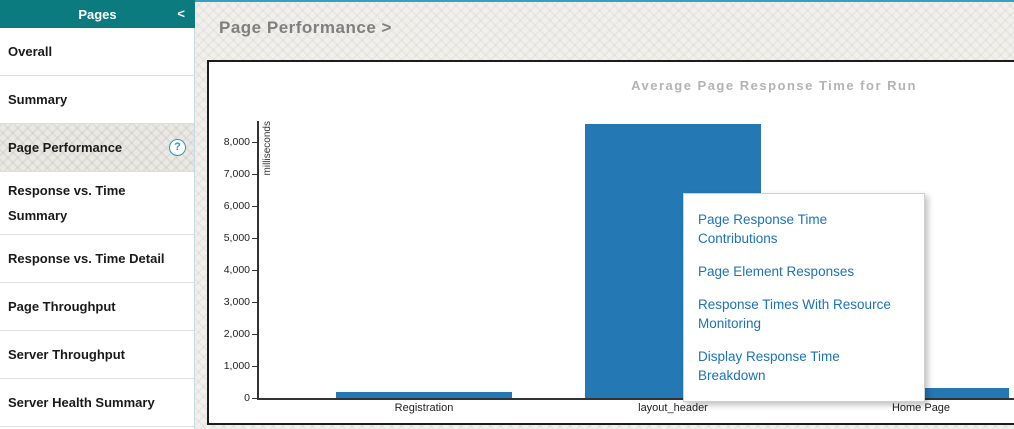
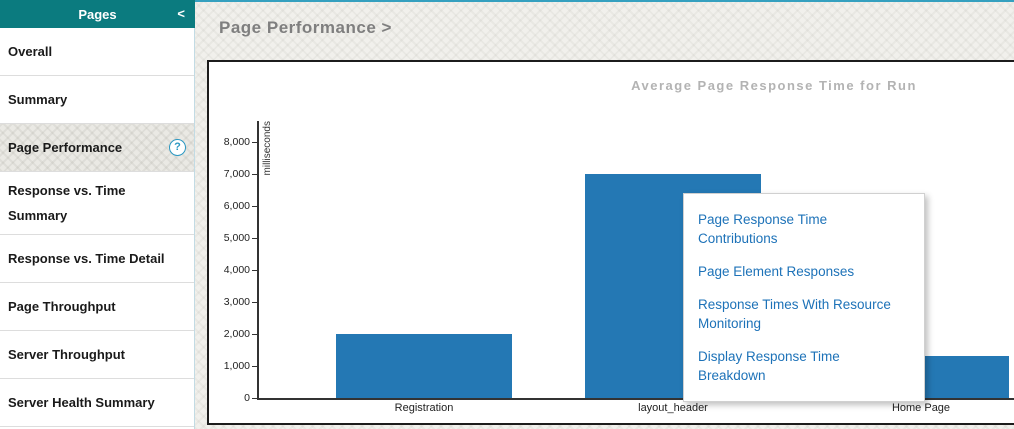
Registration: 200 -> 2000
layout_header: 8600 -> 7000
Home Page: 300 -> 1300
